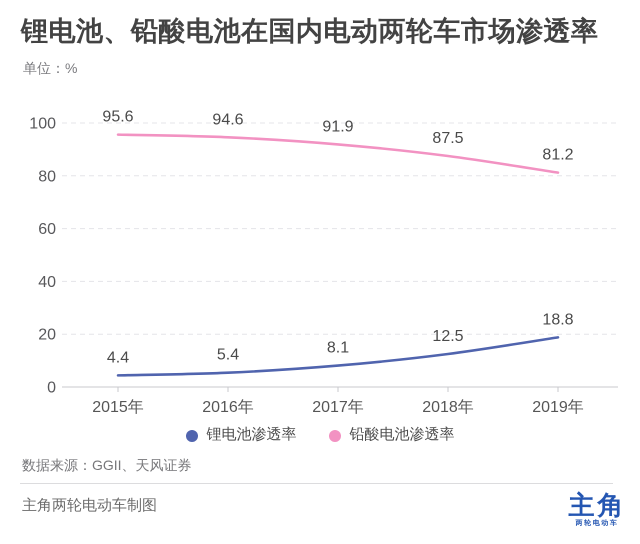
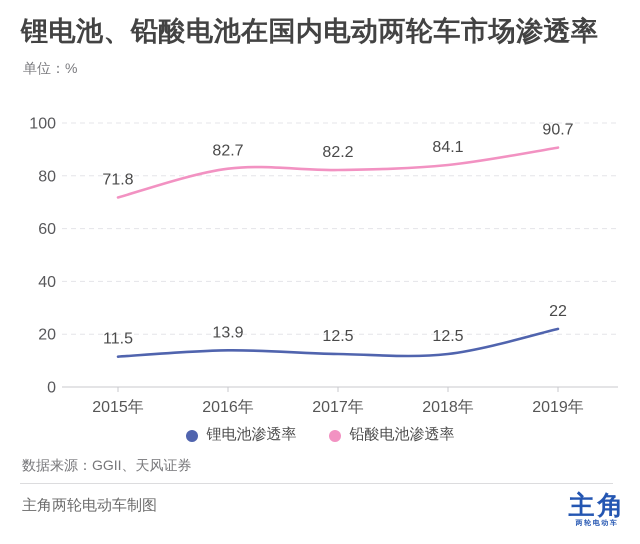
锂电池渗透率/2015年: 4.4 -> 11.5
铅酸电池渗透率/2015年: 95.6 -> 71.8
锂电池渗透率/2016年: 5.4 -> 13.9
铅酸电池渗透率/2016年: 94.6 -> 82.7
锂电池渗透率/2017年: 8.1 -> 12.5
铅酸电池渗透率/2017年: 91.9 -> 82.2
铅酸电池渗透率/2018年: 87.5 -> 84.1
锂电池渗透率/2019年: 18.8 -> 22
铅酸电池渗透率/2019年: 81.2 -> 90.7
